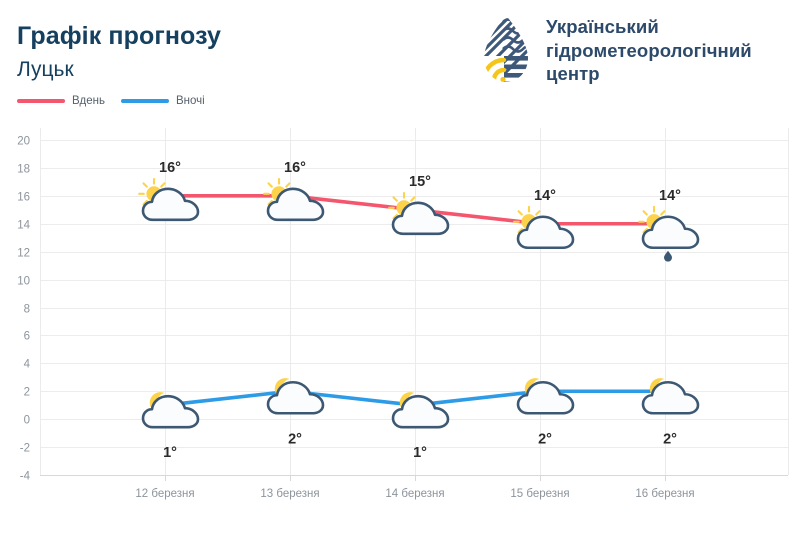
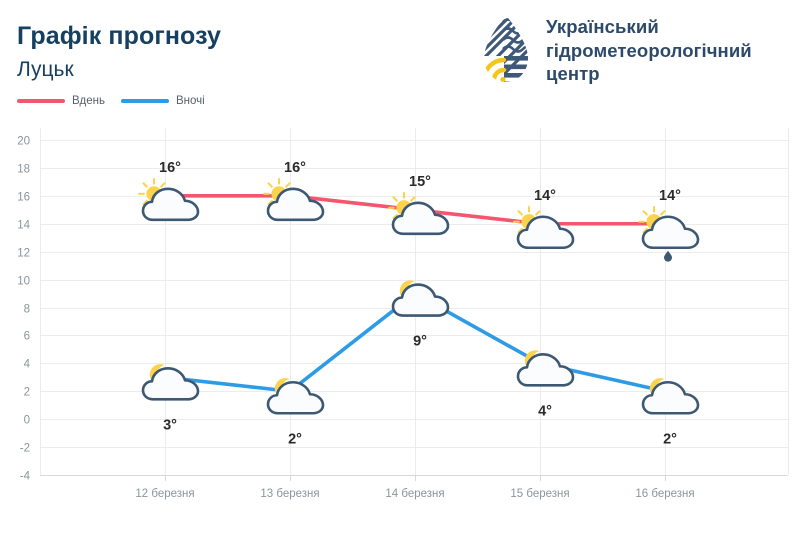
Вночі/12 березня: 1° -> 3°
Вночі/14 березня: 1° -> 9°
Вночі/15 березня: 2° -> 4°
